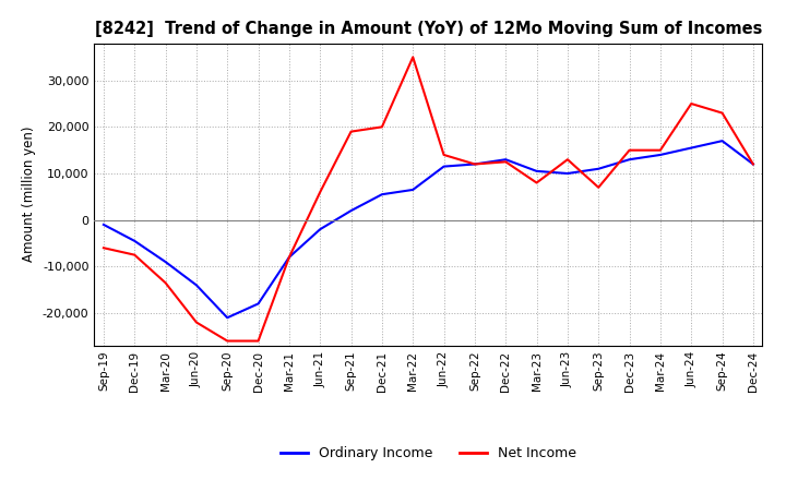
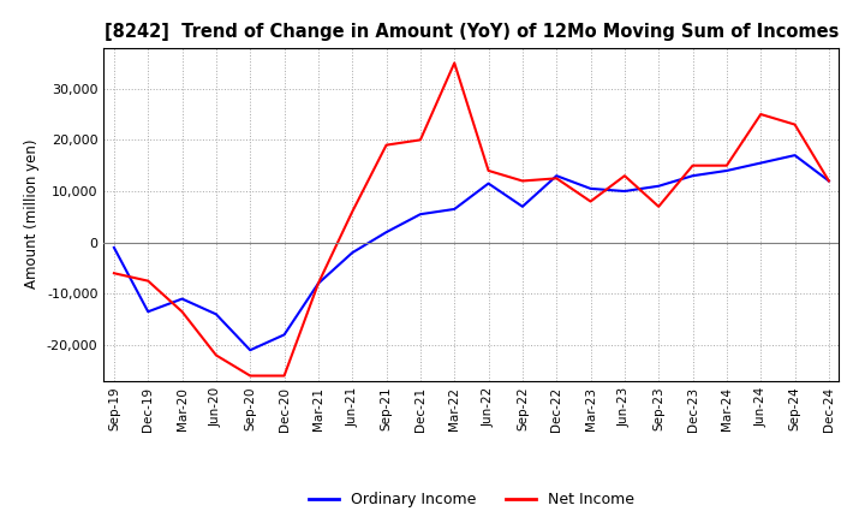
Ordinary Income/Dec-19: -4,500 -> -13,500
Ordinary Income/Mar-20: -9,000 -> -11,000
Ordinary Income/Sep-22: 12,000 -> 7,000
